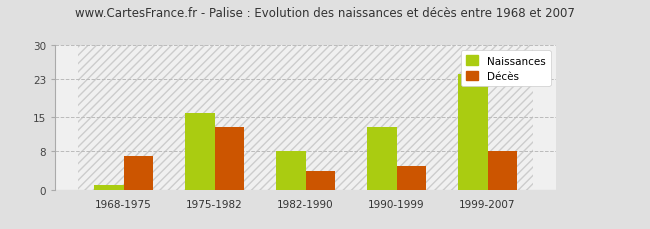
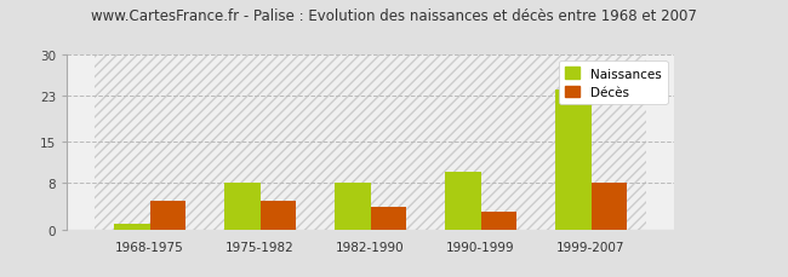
Décès/1968-1975: 7 -> 5
Naissances/1975-1982: 16 -> 8
Décès/1975-1982: 13 -> 5
Naissances/1990-1999: 13 -> 10
Décès/1990-1999: 5 -> 3
